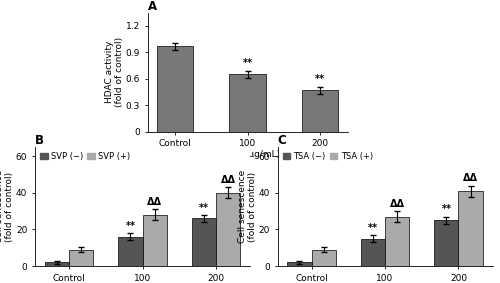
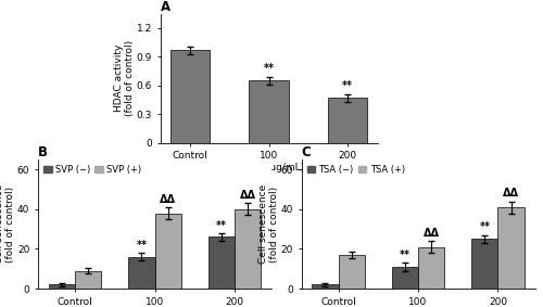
B/SVP (+)/100: 28 -> 38
C/TSA (+)/Control: 9 -> 17
C/TSA (−)/100: 15 -> 11
C/TSA (+)/100: 27 -> 21
